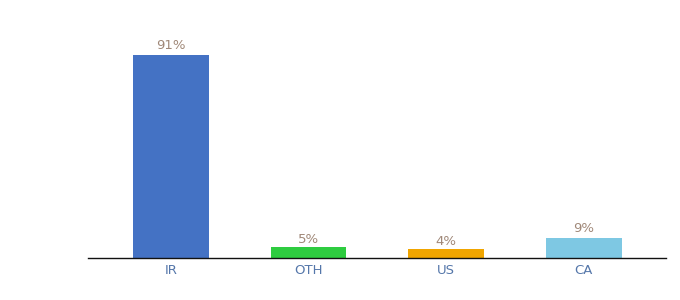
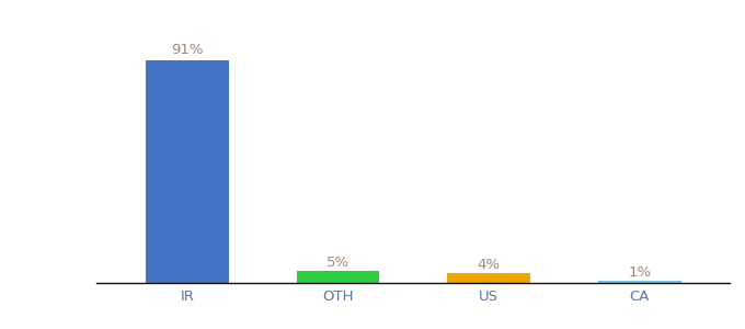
CA: 9% -> 1%
